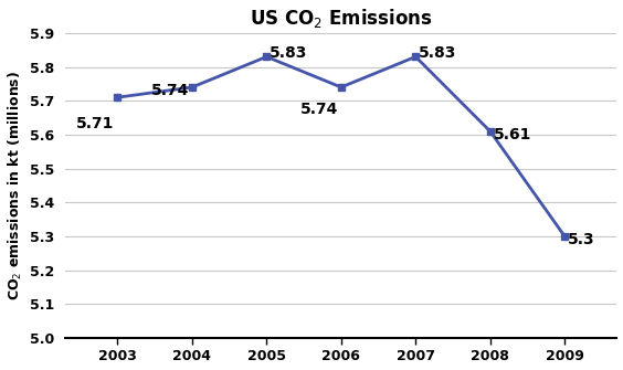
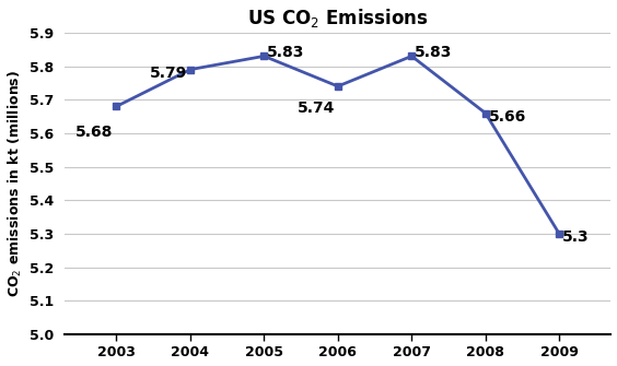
2003: 5.71 -> 5.68
2004: 5.74 -> 5.79
2008: 5.61 -> 5.66
